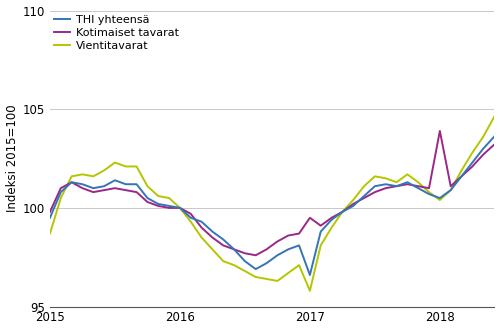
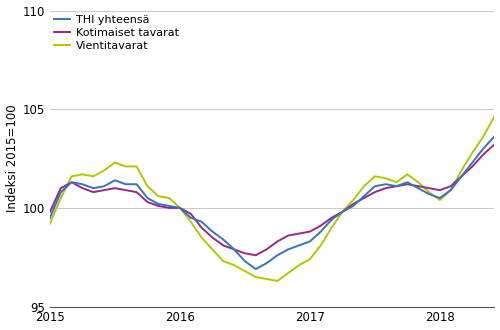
Vientitavarat/2015: 98.7 -> 99.2
THI yhteensä/2017: 96.6 -> 98.3
Kotimaiset tavarat/2017: 99.5 -> 98.8
Vientitavarat/2017: 95.8 -> 97.4
Kotimaiset tavarat/2018: 103.9 -> 100.9
